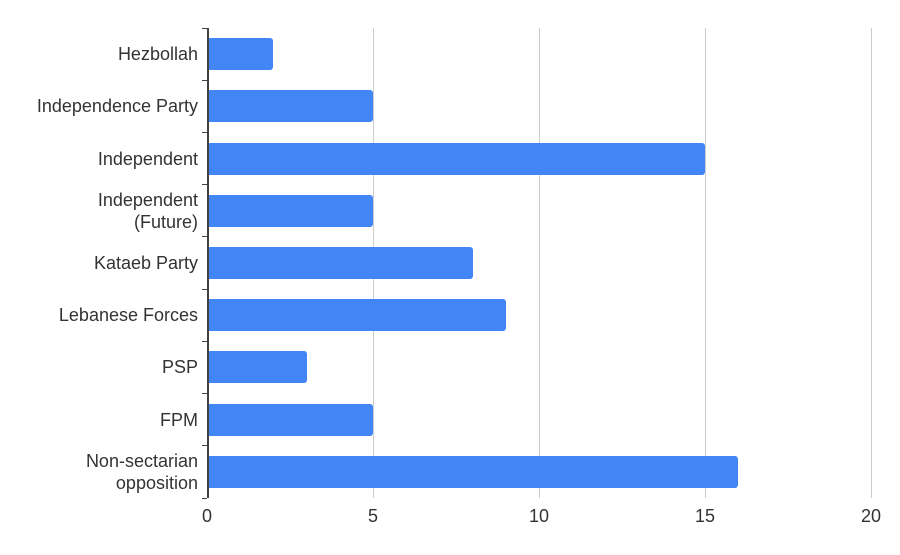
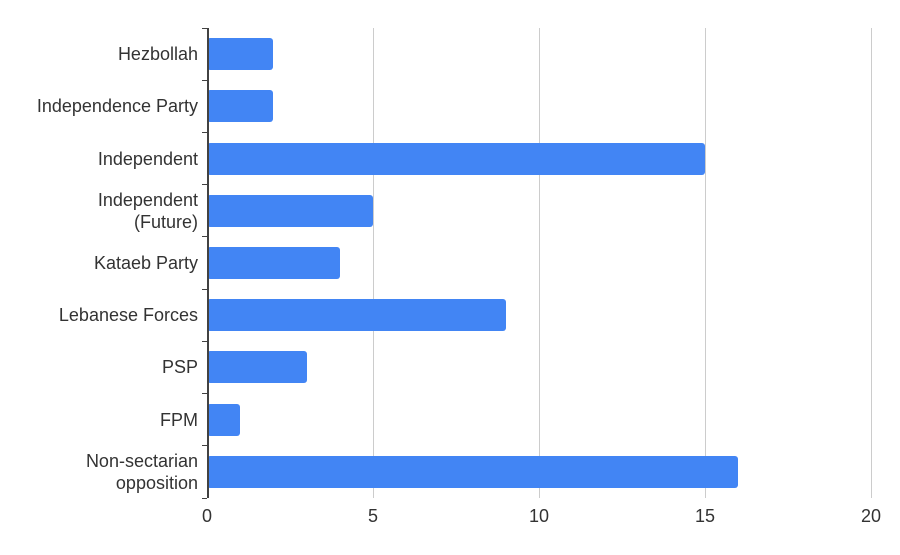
Independence Party: 5 -> 2
Kataeb Party: 8 -> 4
FPM: 5 -> 1
